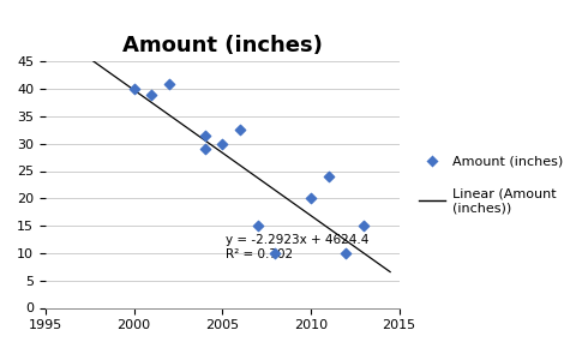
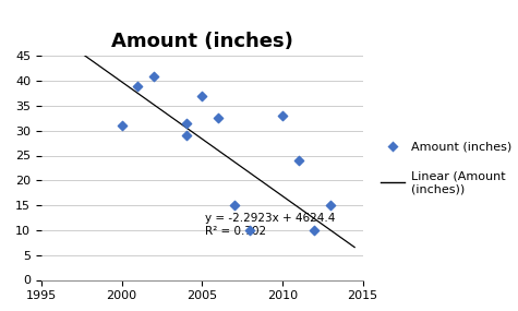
2000: 40.0 -> 31.0
2005: 30.0 -> 37.0
2010: 20.0 -> 33.0
